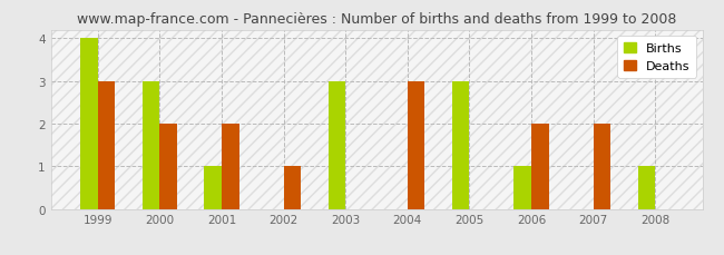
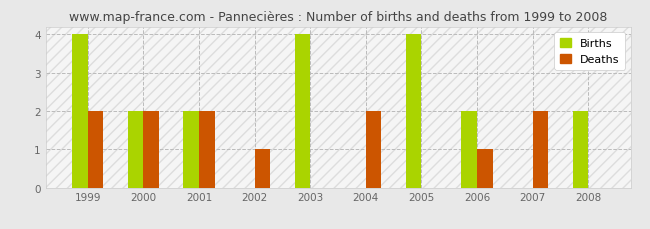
Deaths/1999: 3 -> 2
Births/2000: 3 -> 2
Births/2001: 1 -> 2
Births/2003: 3 -> 4
Deaths/2004: 3 -> 2
Births/2005: 3 -> 4
Births/2006: 1 -> 2
Deaths/2006: 2 -> 1
Births/2008: 1 -> 2
